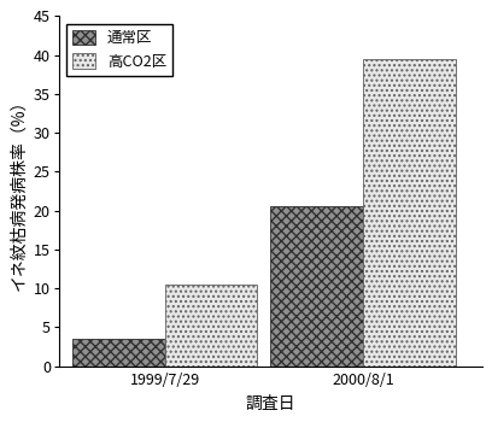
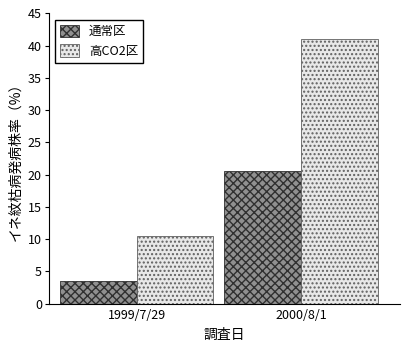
高CO2区/2000/8/1: 39.4 -> 41.0
